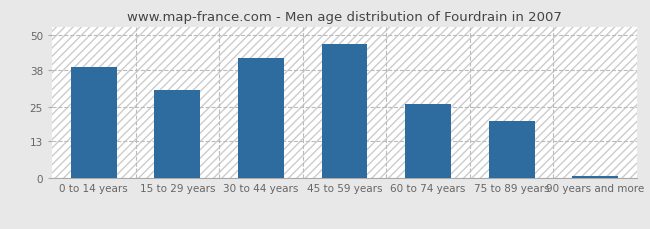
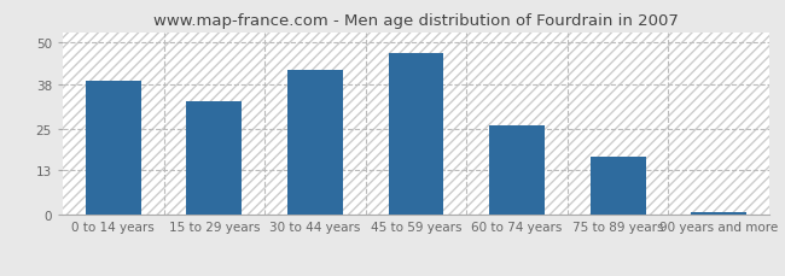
15 to 29 years: 31 -> 33
75 to 89 years: 20 -> 17
